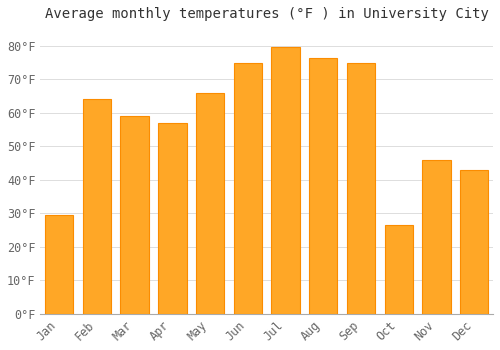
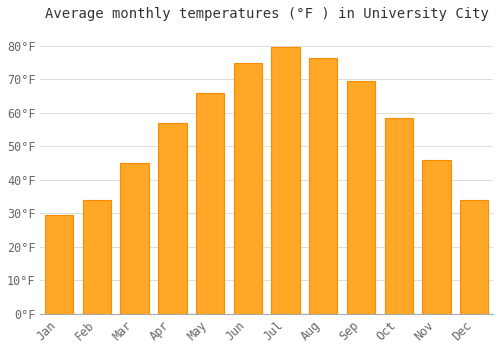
Feb: 64.0°F -> 34.0°F
Mar: 59.0°F -> 45.0°F
Sep: 75.0°F -> 69.5°F
Oct: 26.5°F -> 58.5°F
Dec: 43.0°F -> 34.0°F
